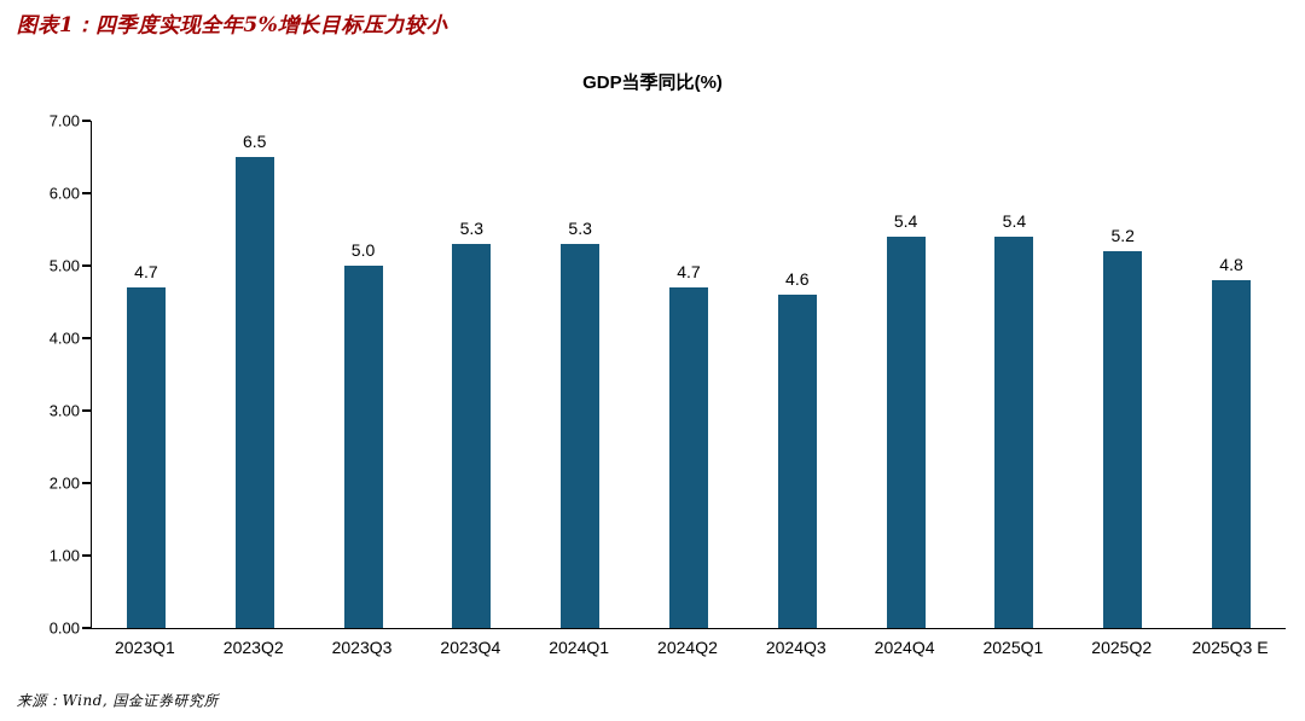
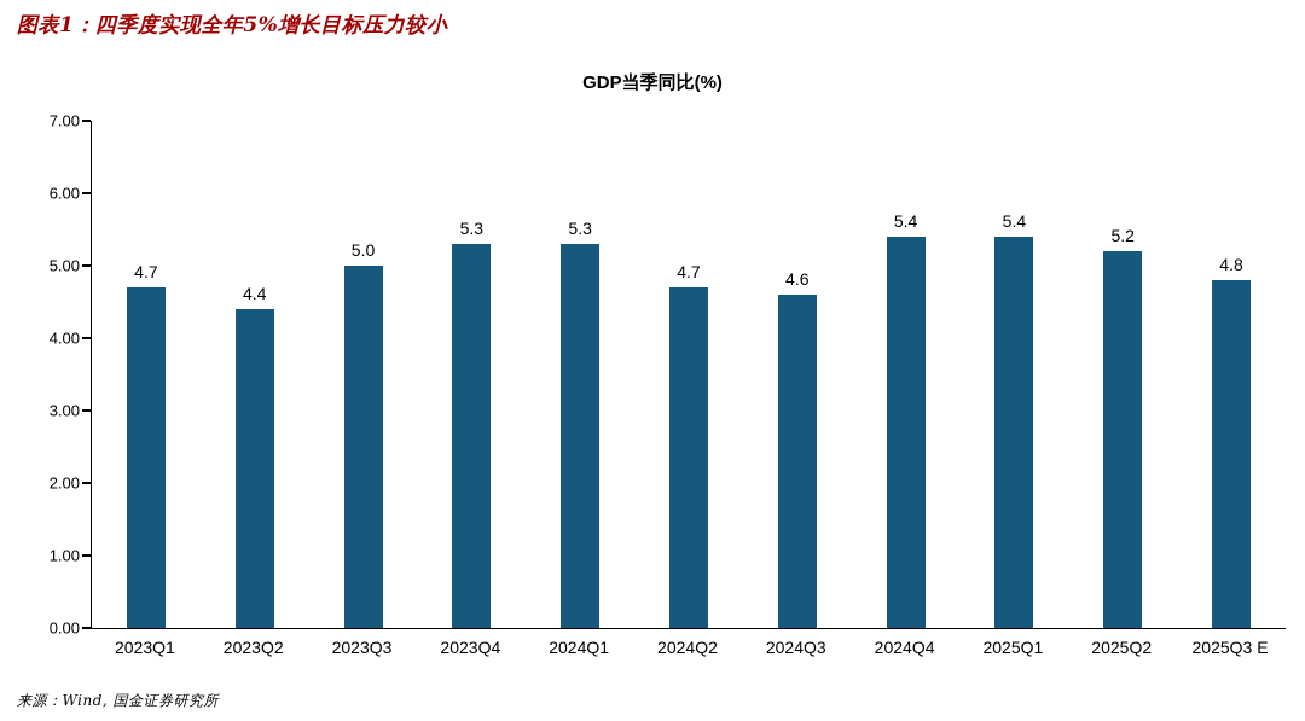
2023Q2: 6.5 -> 4.4
